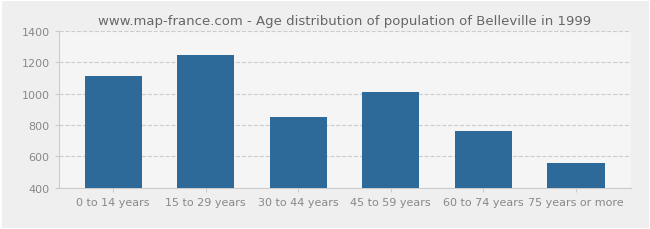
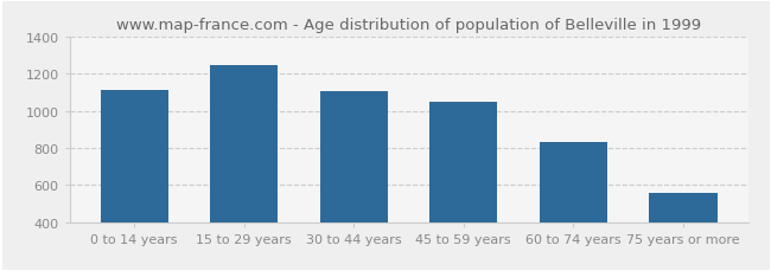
30 to 44 years: 850 -> 1100
45 to 59 years: 1010 -> 1050
60 to 74 years: 760 -> 830
